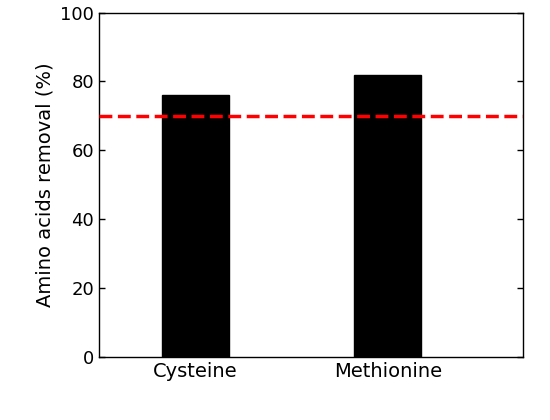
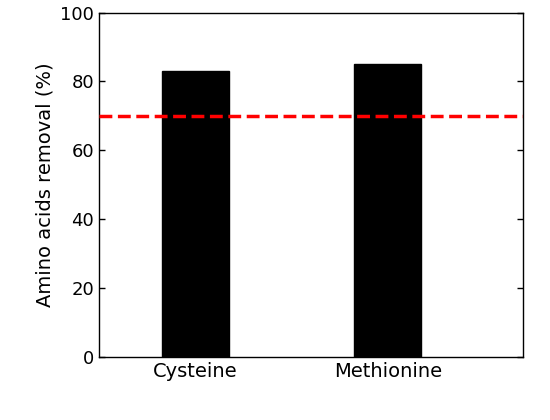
Cysteine: 76 -> 83
Methionine: 82 -> 85
